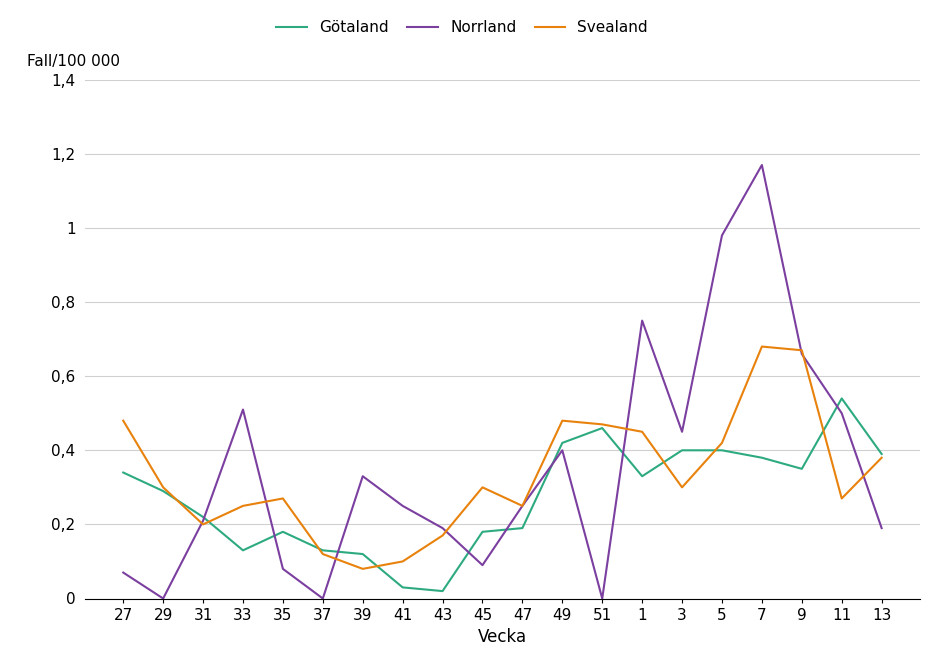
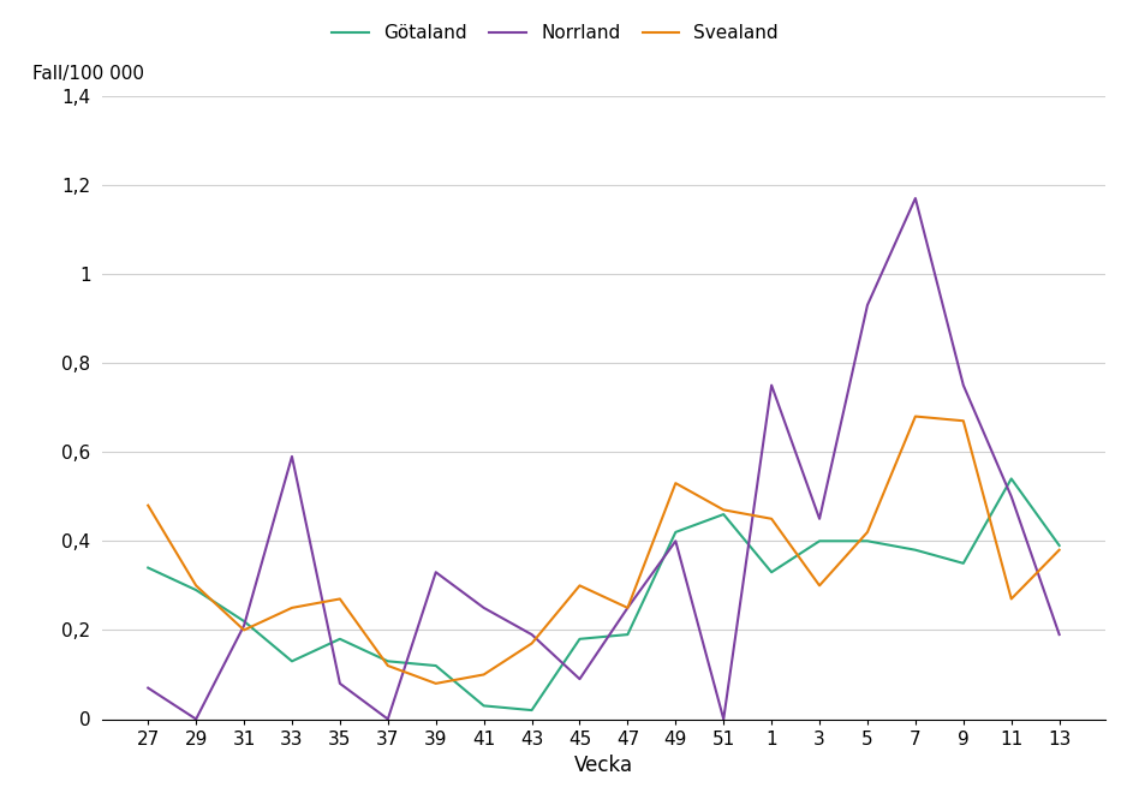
Norrland/33: 0,51 -> 0,59
Svealand/49: 0,48 -> 0,53
Norrland/5: 0,98 -> 0,93
Norrland/9: 0,66 -> 0,75
